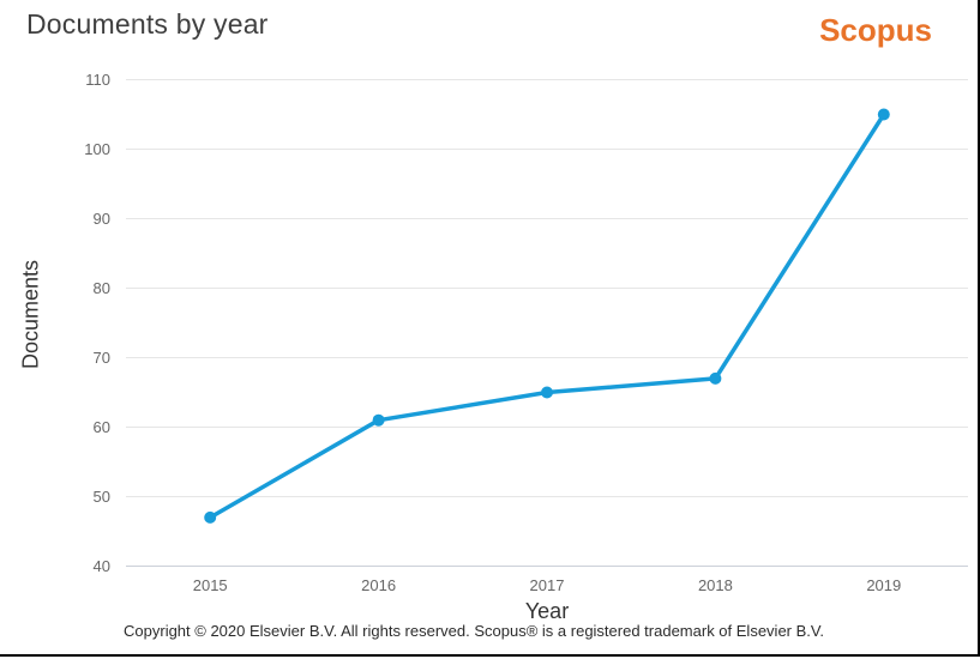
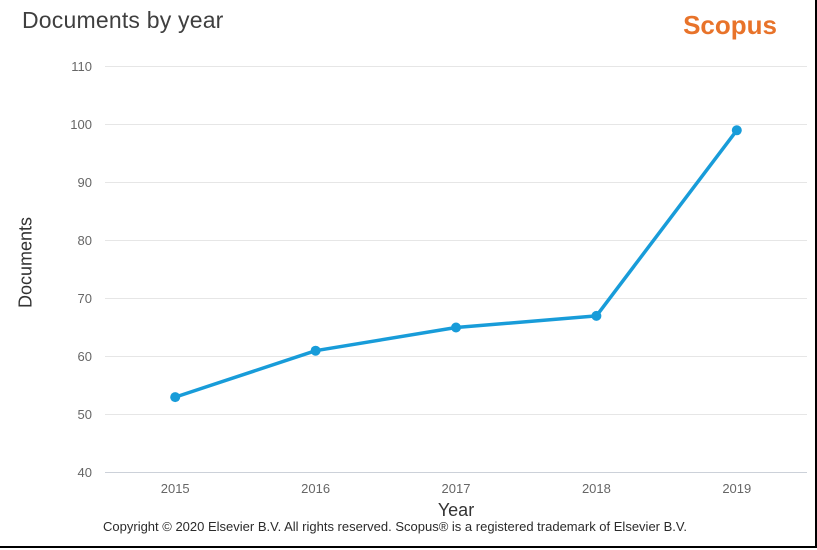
2015: 47 -> 53
2019: 105 -> 99
